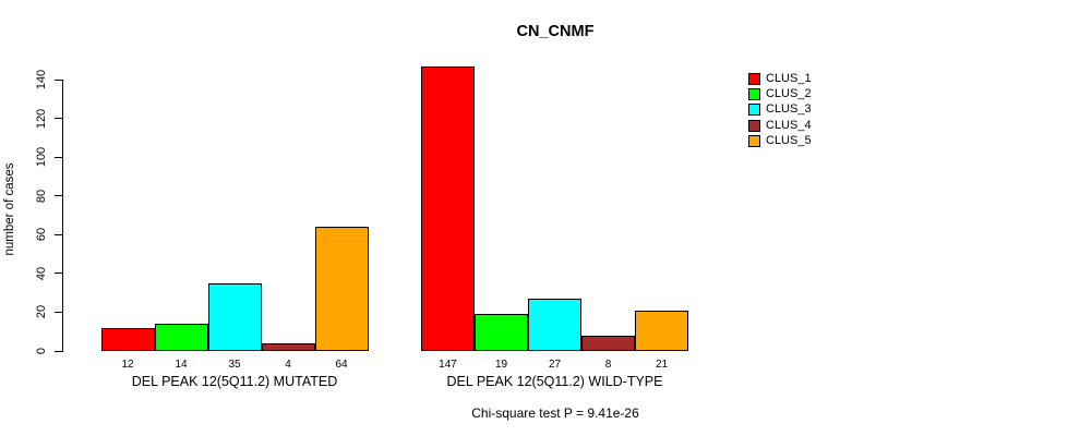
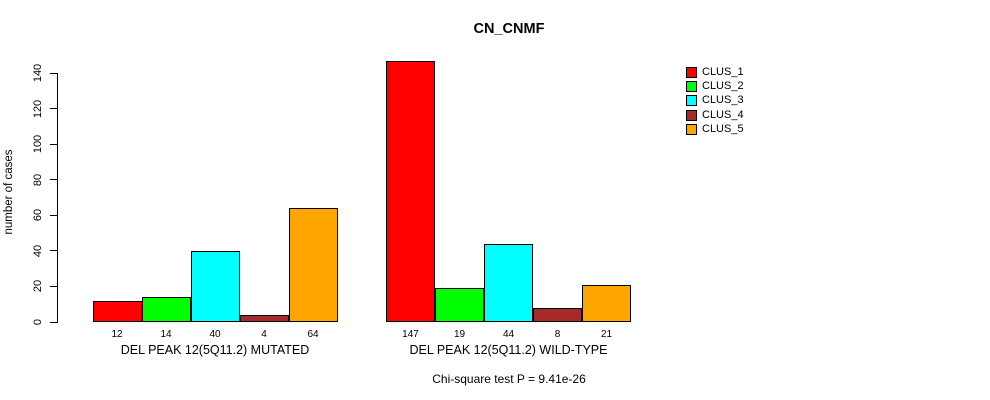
CLUS_3/DEL PEAK 12(5Q11.2) MUTATED: 35 -> 40
CLUS_3/DEL PEAK 12(5Q11.2) WILD-TYPE: 27 -> 44
